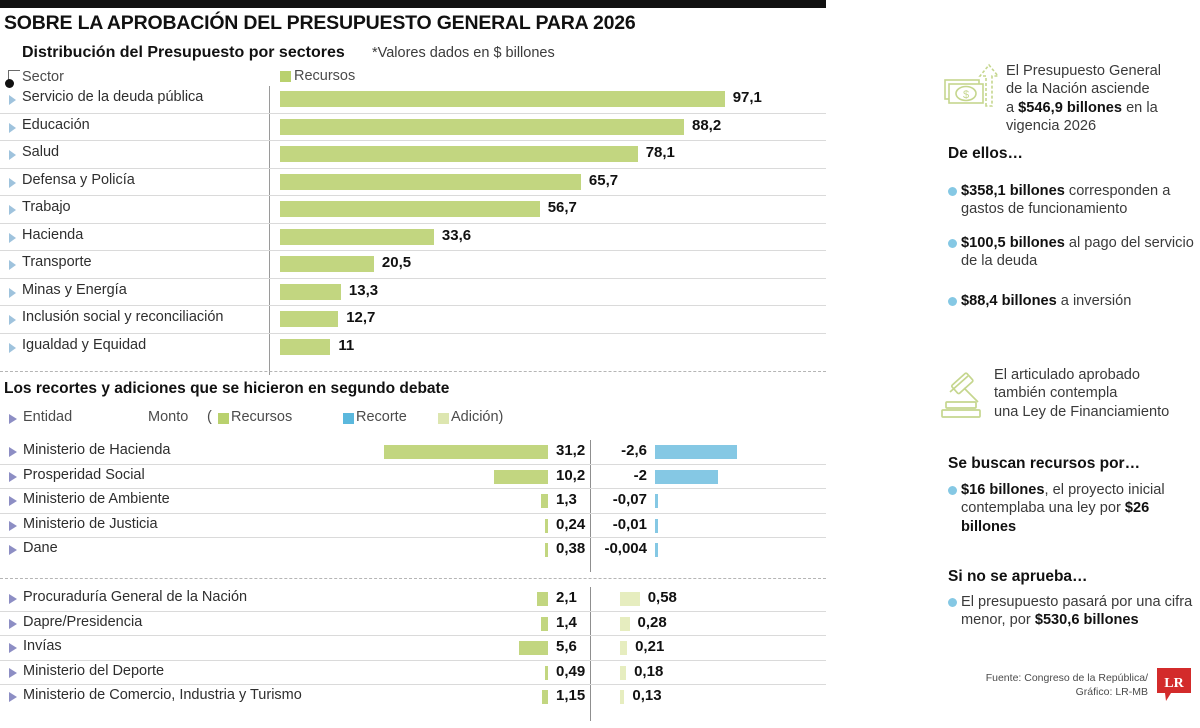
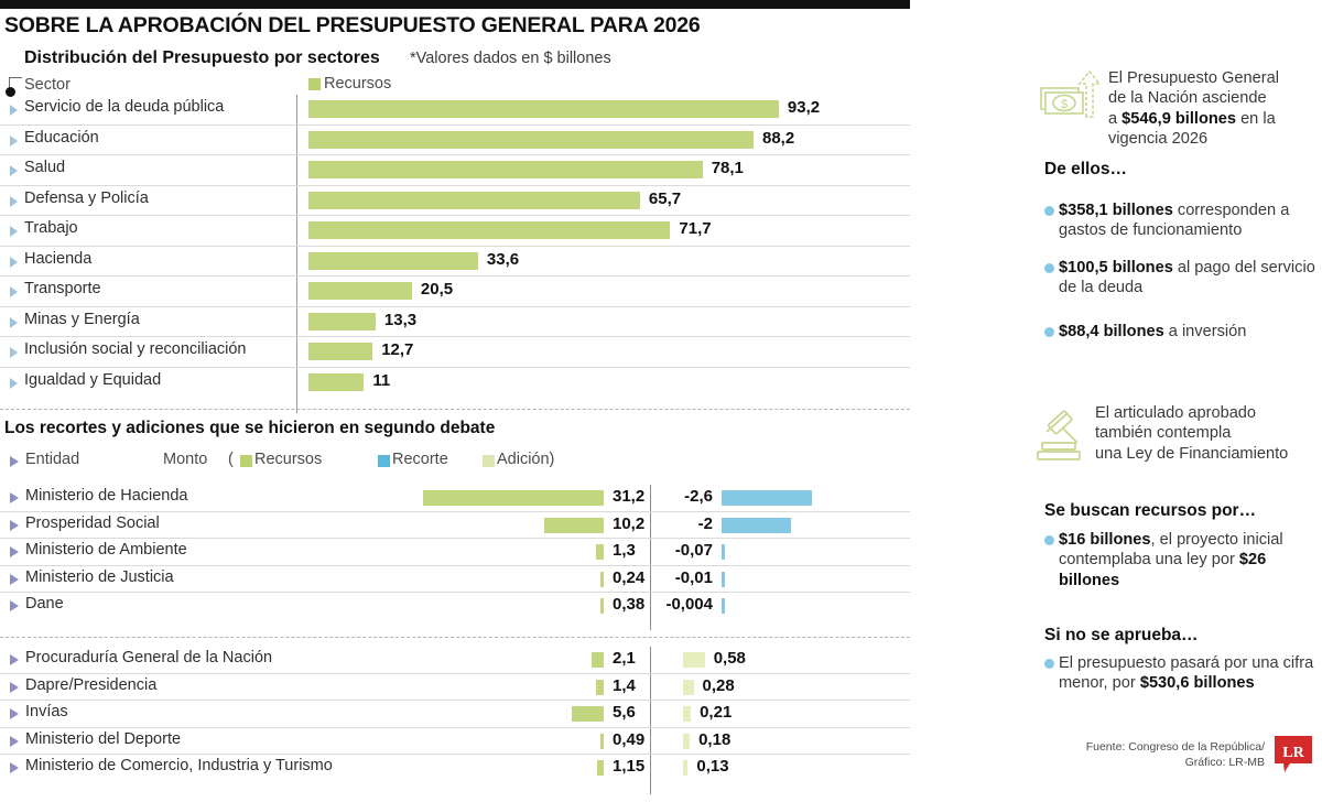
Distribución del Presupuesto por sectores/Servicio de la deuda pública: 97,1 -> 93,2
Distribución del Presupuesto por sectores/Trabajo: 56,7 -> 71,7
